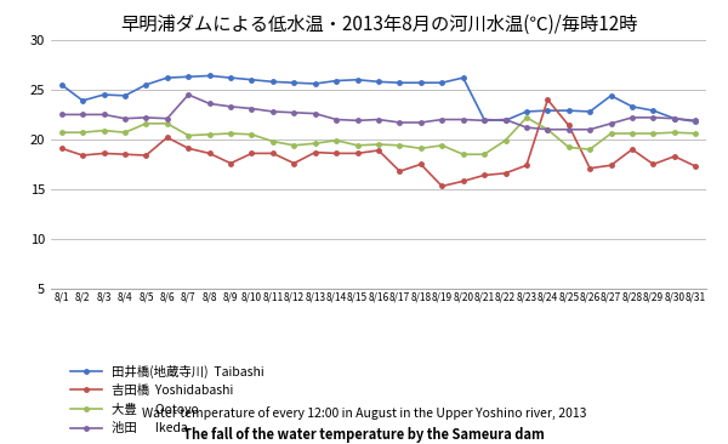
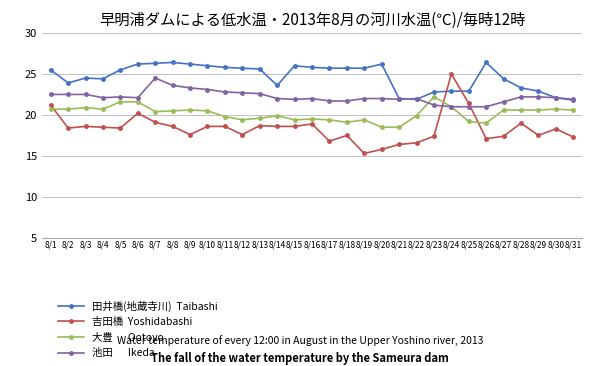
吉田橋 Yoshidabashi/8/1: 19.1 -> 21.2
田井橋(地蔵寺川) Taibashi/8/14: 25.9 -> 23.6
吉田橋 Yoshidabashi/8/24: 24.0 -> 25.0
田井橋(地蔵寺川) Taibashi/8/26: 22.8 -> 26.4
